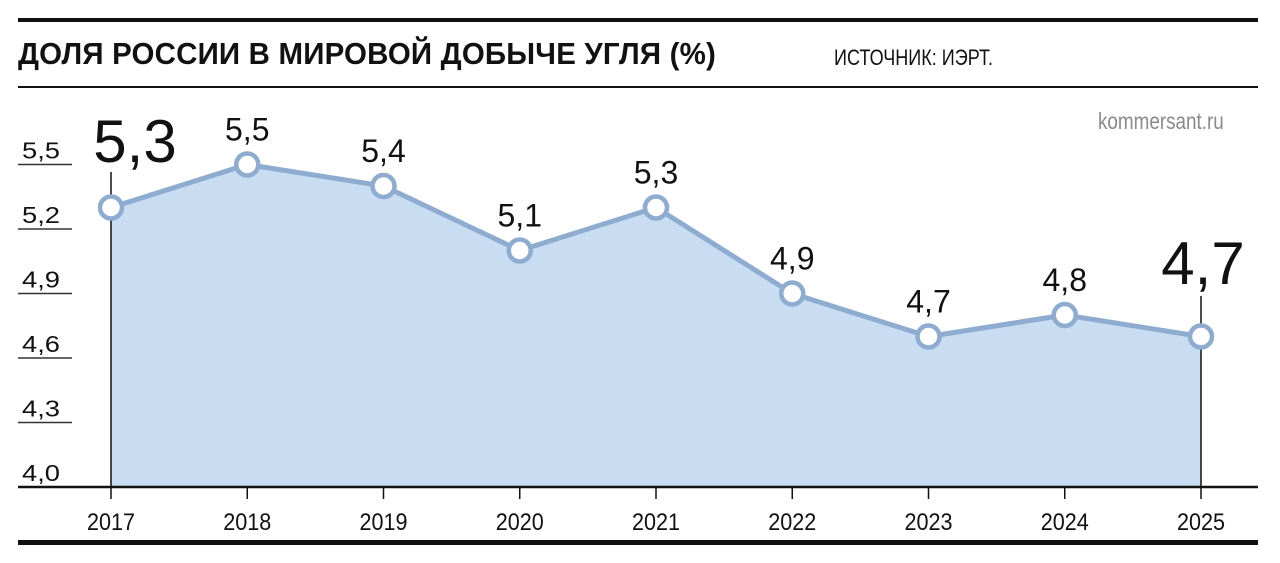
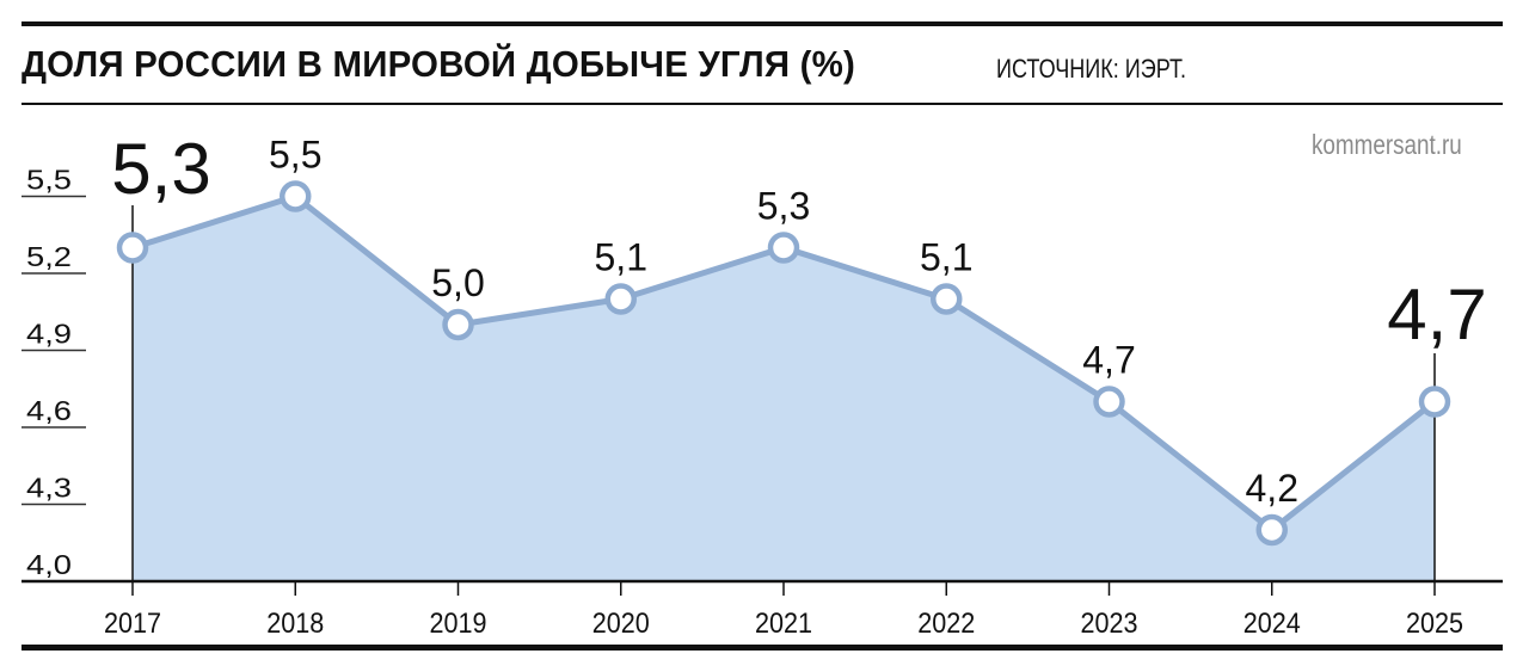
2019: 5,4 -> 5,0
2022: 4,9 -> 5,1
2024: 4,8 -> 4,2
